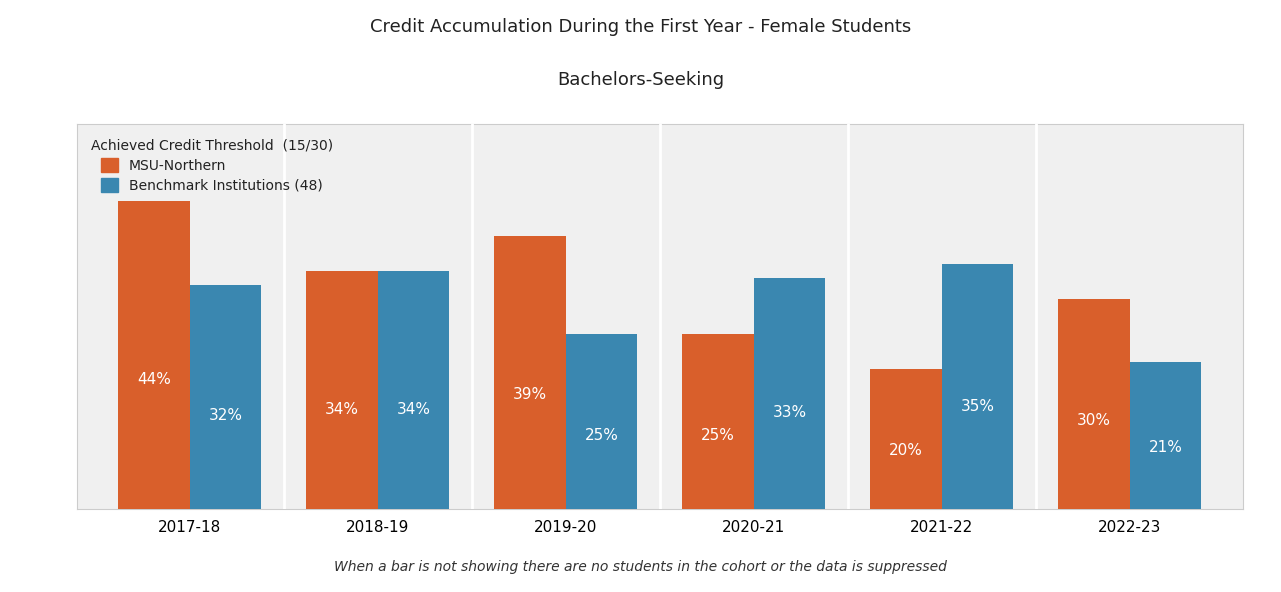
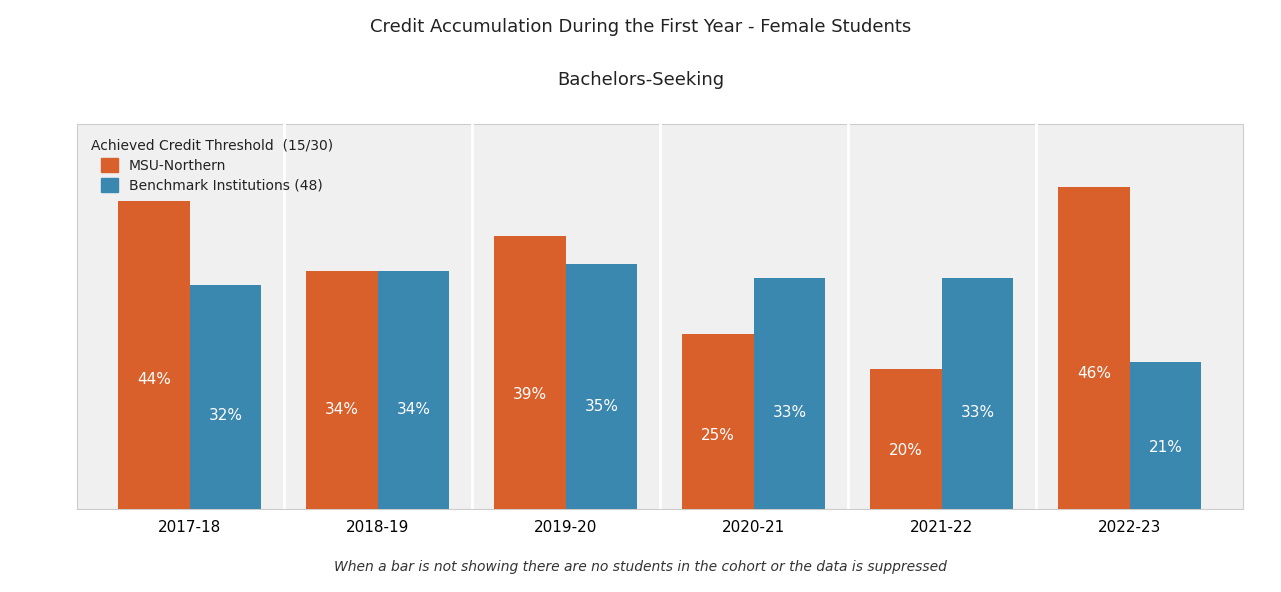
Benchmark Institutions (48)/2019-20: 25% -> 35%
Benchmark Institutions (48)/2021-22: 35% -> 33%
MSU-Northern/2022-23: 30% -> 46%
